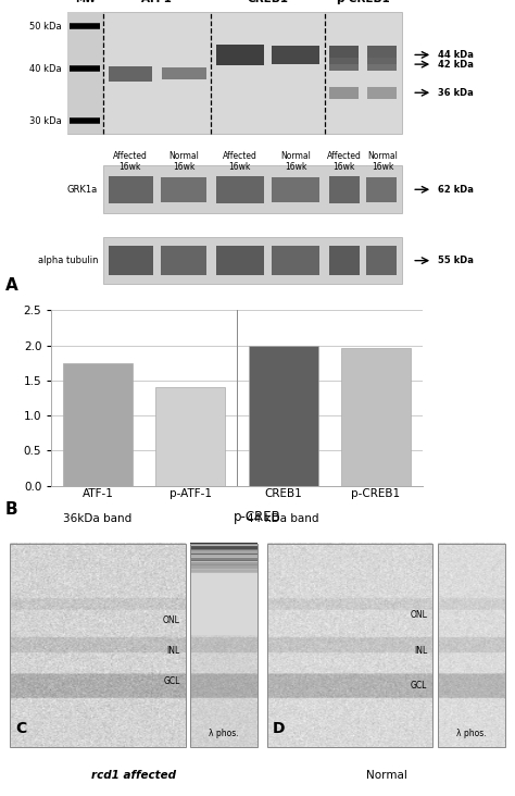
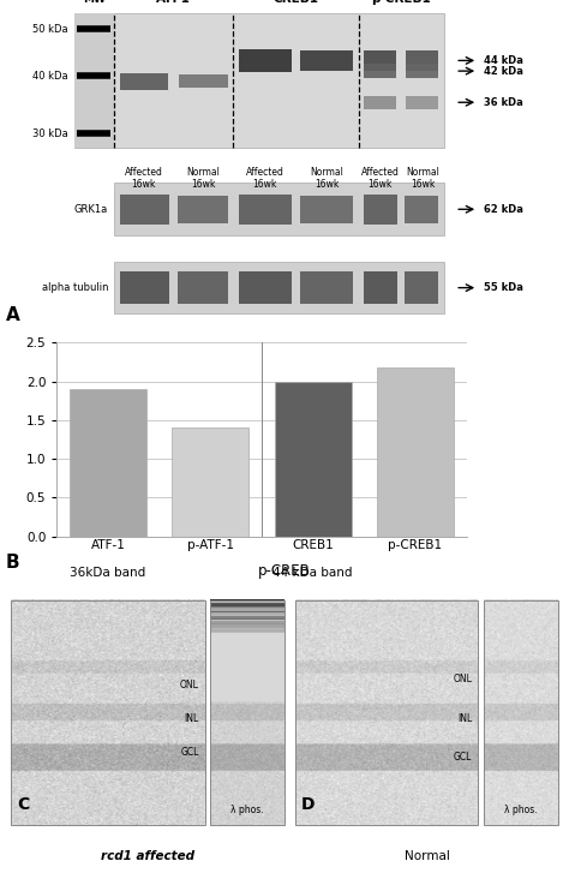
ATF-1: 1.75 -> 1.90
p-CREB1: 1.97 -> 2.18
